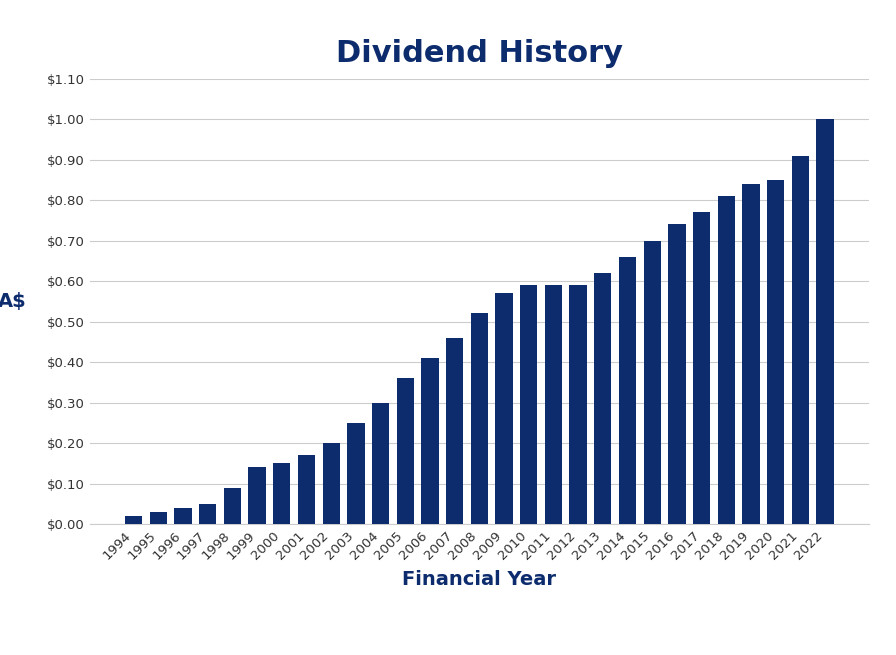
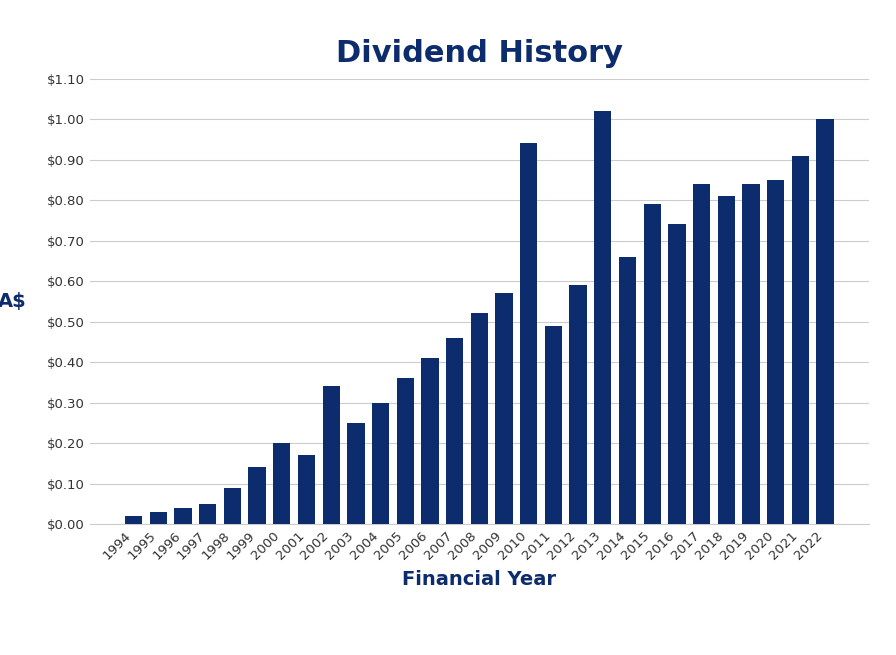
2000: $0.15 -> $0.20
2002: $0.20 -> $0.34
2010: $0.59 -> $0.94
2011: $0.59 -> $0.49
2013: $0.62 -> $1.02
2015: $0.70 -> $0.79
2017: $0.77 -> $0.84
